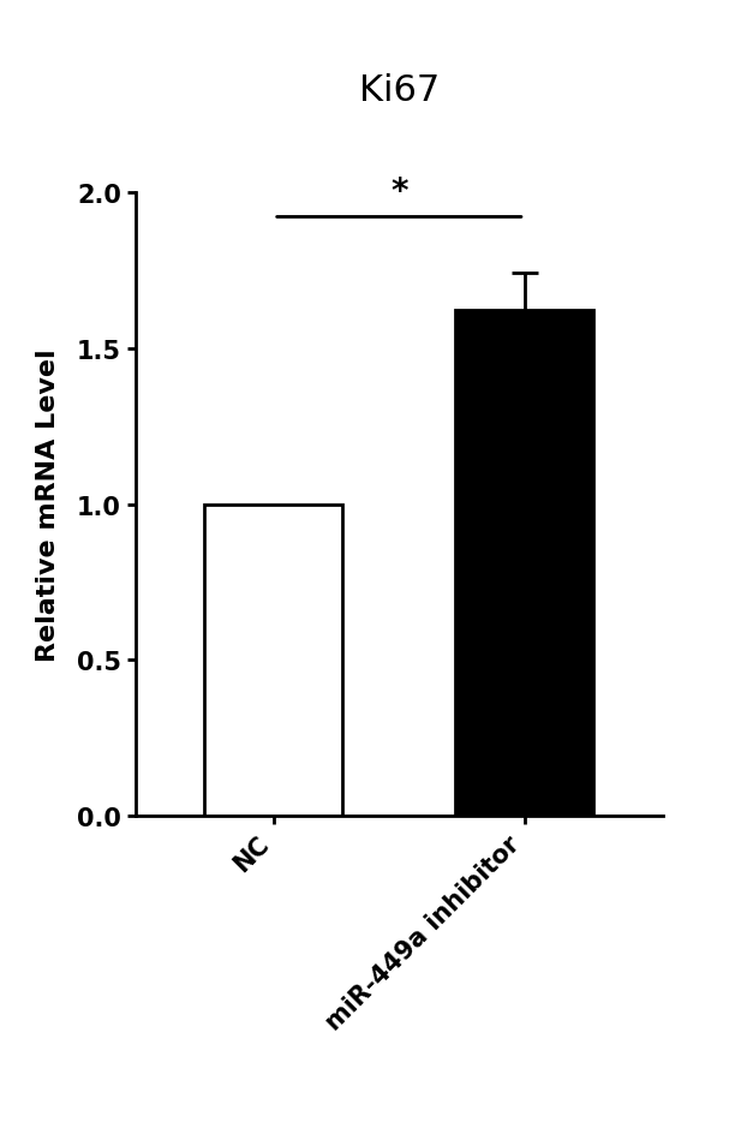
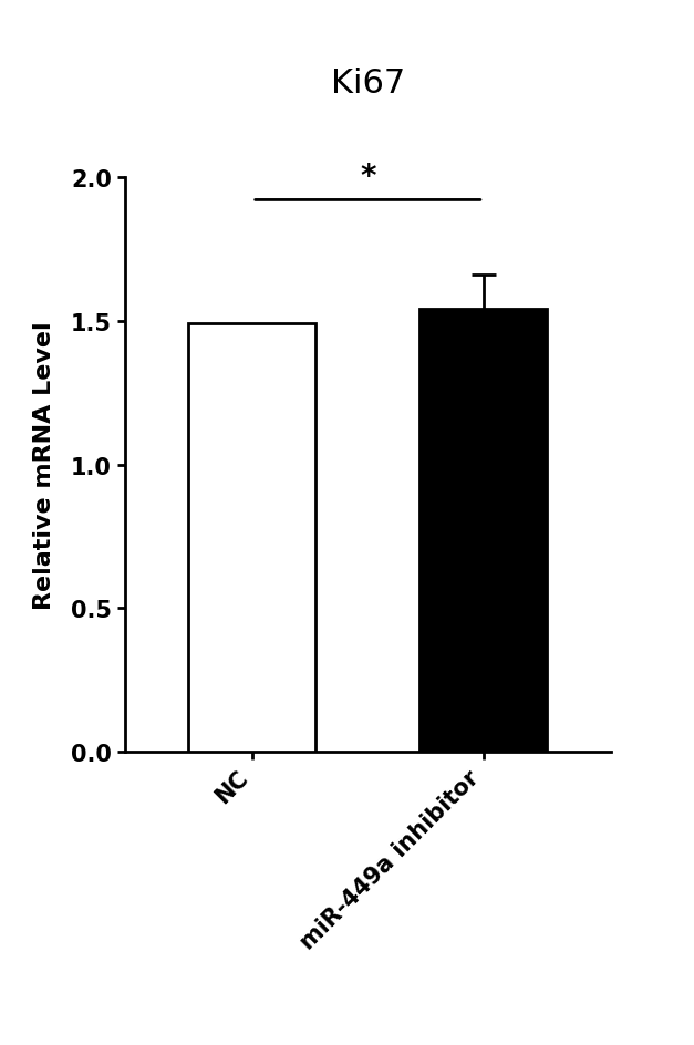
NC: 1.00 -> 1.49
miR-449a inhibitor: 1.62 -> 1.54
